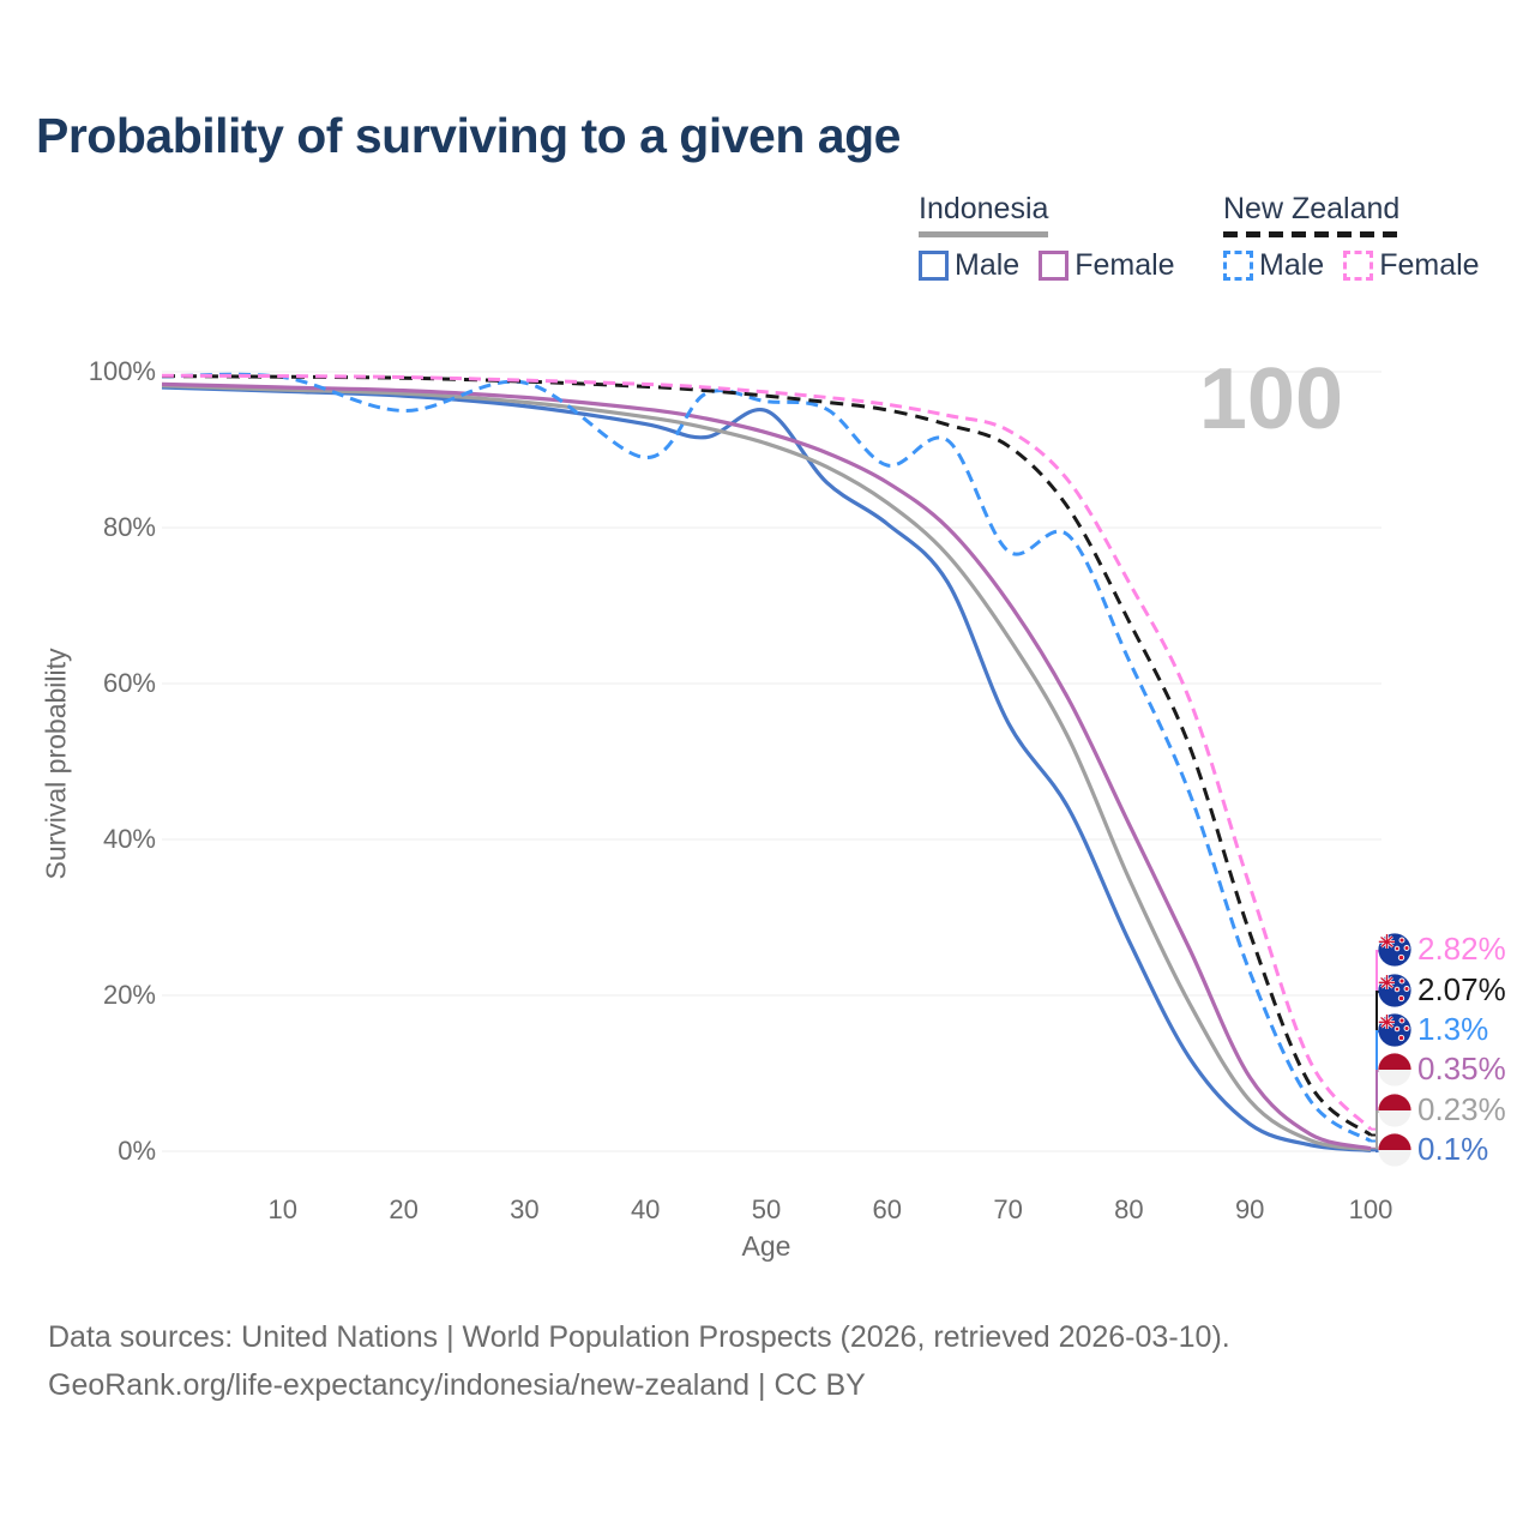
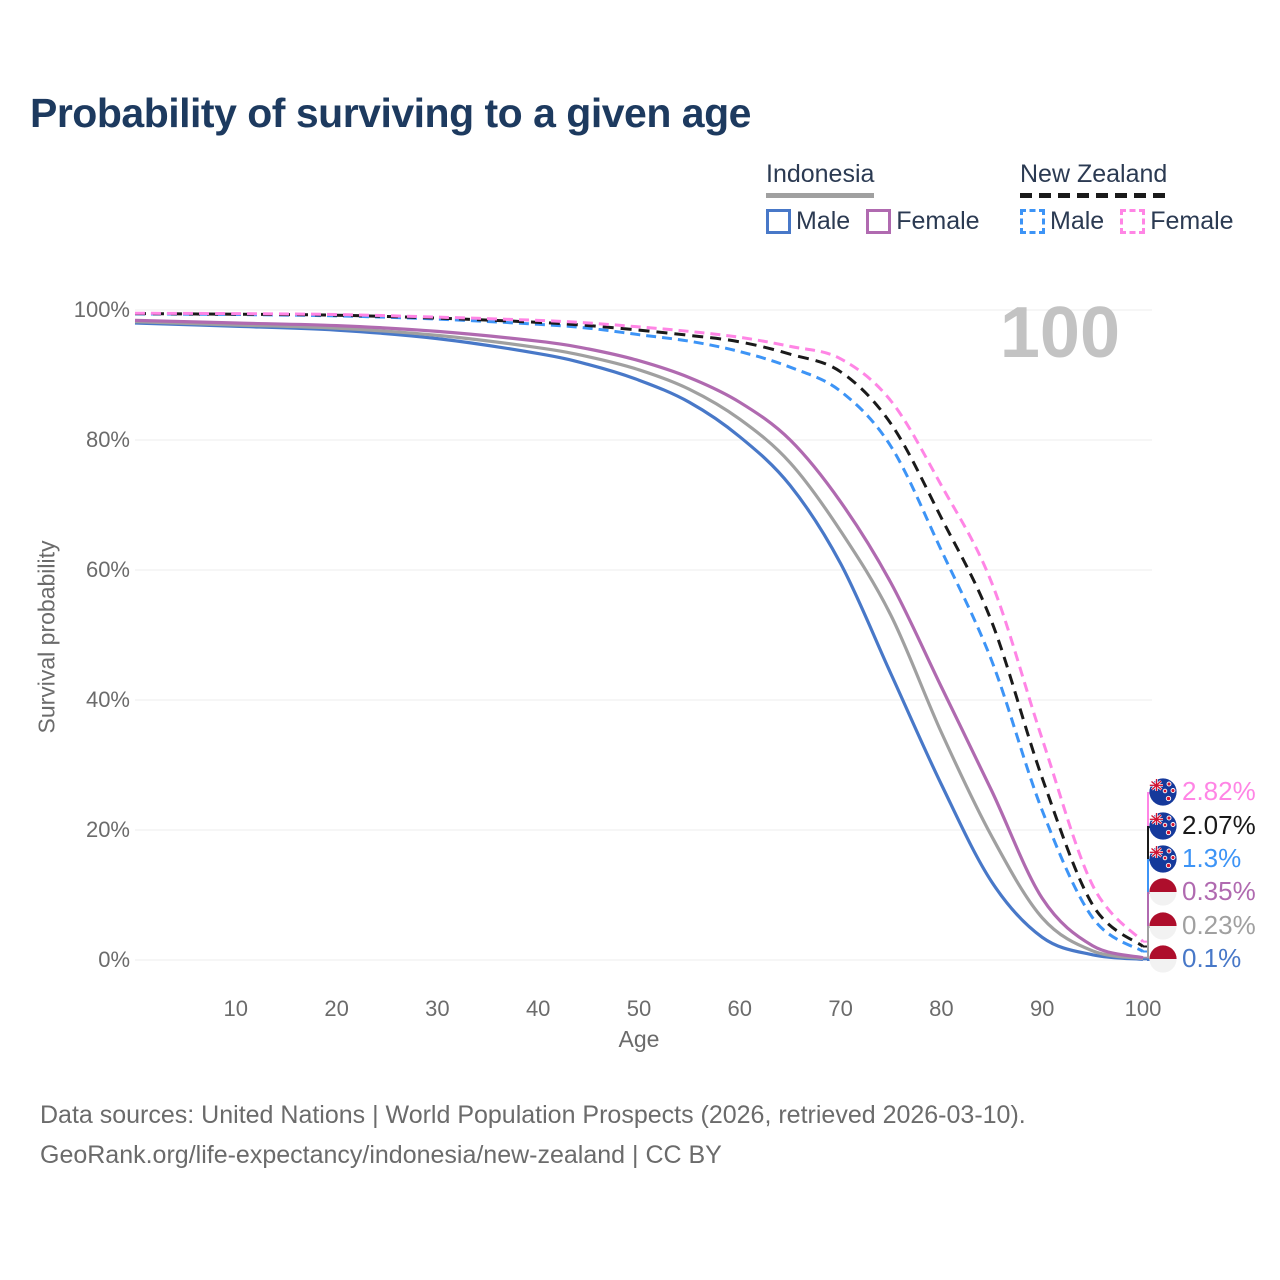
New Zealand Male/20: 95% -> 99%
New Zealand Male/40: 89% -> 98%
Indonesia Male/50: 95% -> 89%
New Zealand Male/60: 88% -> 94%
Indonesia Male/70: 55% -> 61%
New Zealand Male/70: 77% -> 88%
